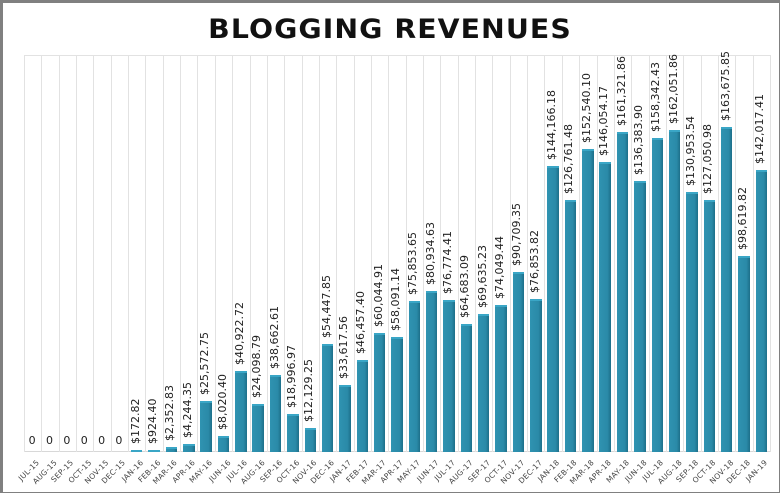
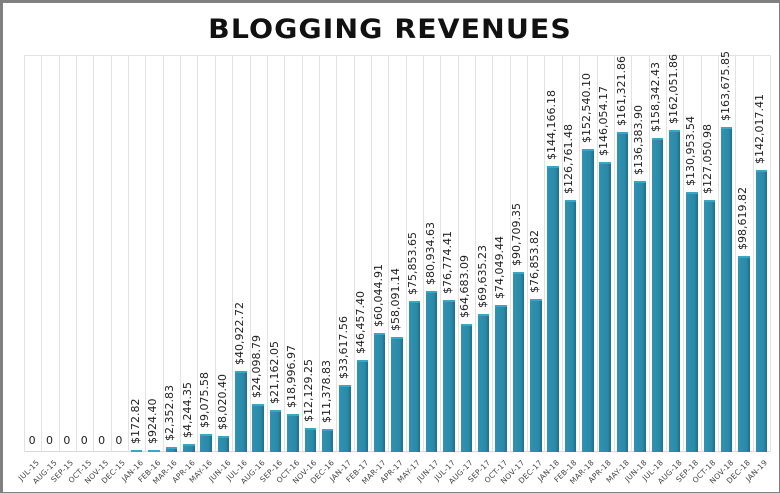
MAY-16: $25,572.75 -> $9,075.58
SEP-16: $38,662.61 -> $21,162.05
DEC-16: $54,447.85 -> $11,378.83
